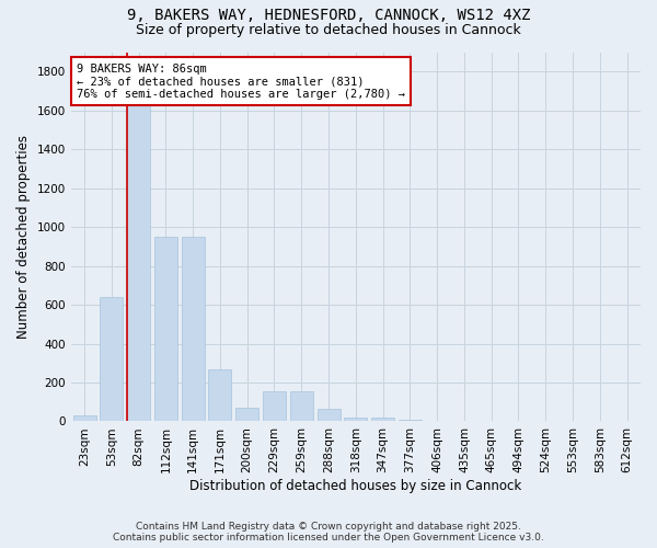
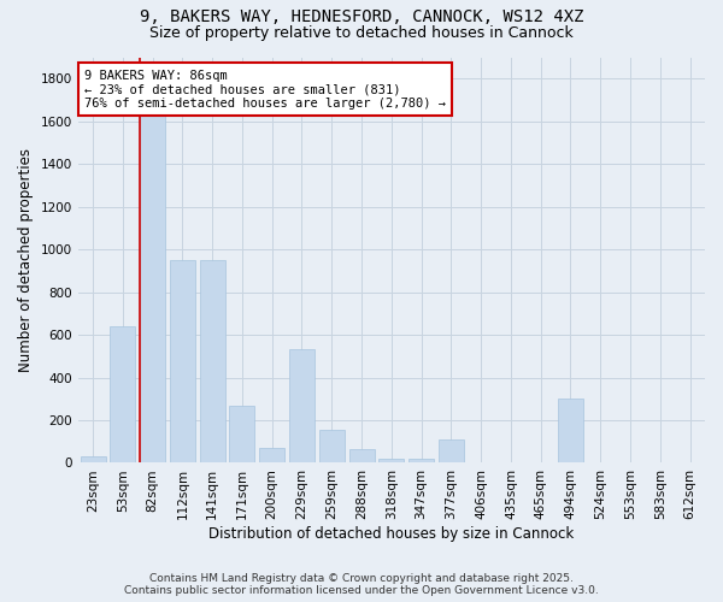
229sqm: 160 -> 530
377sqm: 10 -> 110
494sqm: 0 -> 300
